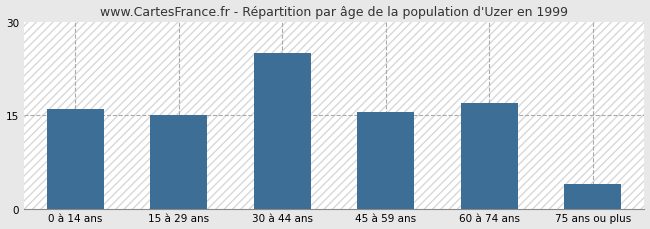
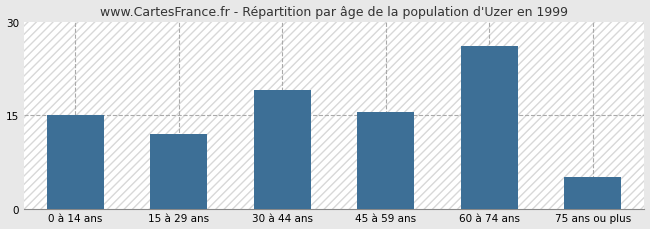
0 à 14 ans: 16.0 -> 15.0
15 à 29 ans: 15.0 -> 12.0
30 à 44 ans: 25.0 -> 19.0
60 à 74 ans: 17.0 -> 26.0
75 ans ou plus: 4.0 -> 5.0
